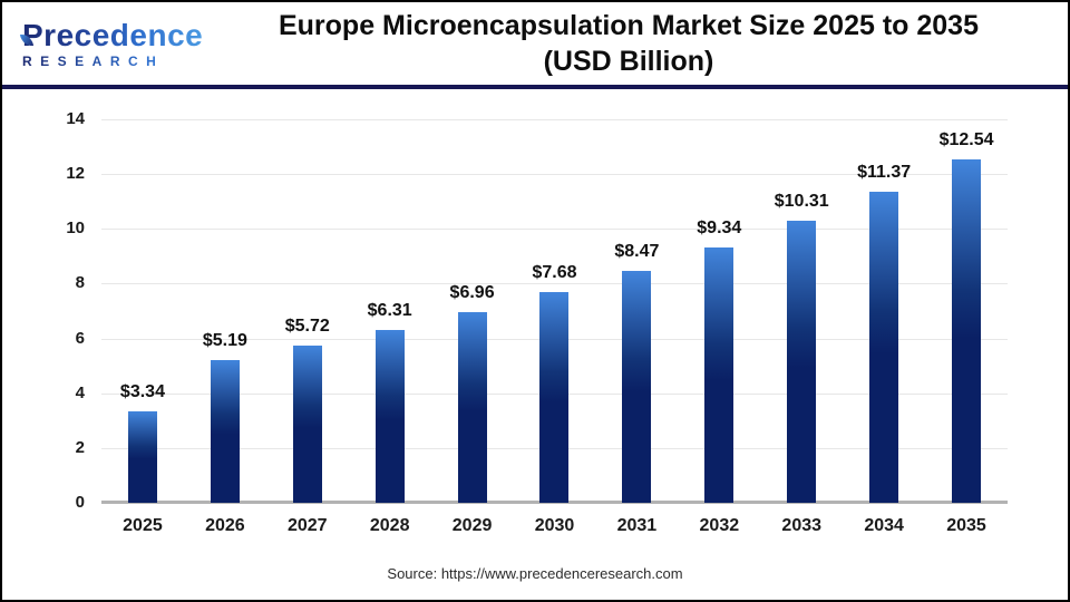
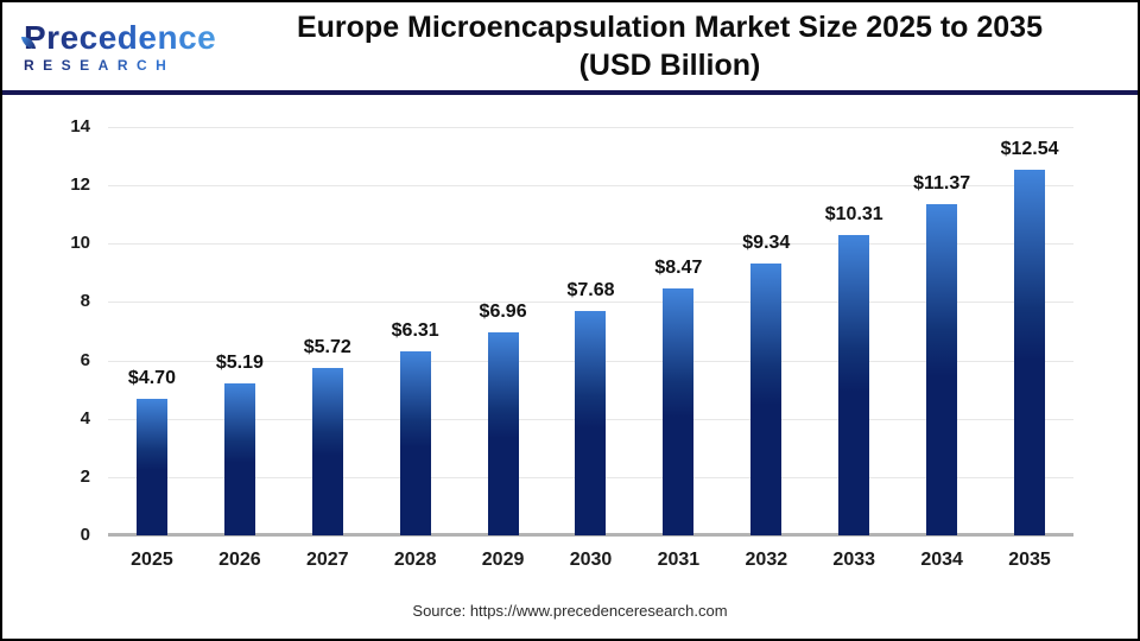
2025: $3.34 -> $4.70
